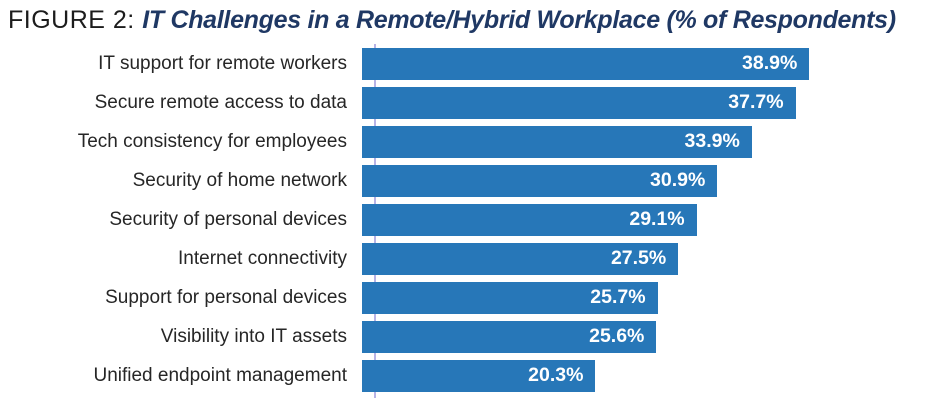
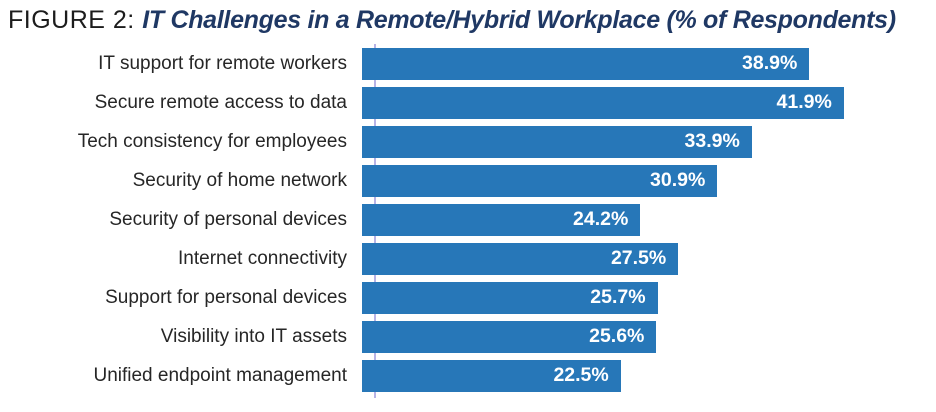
Secure remote access to data: 37.7% -> 41.9%
Security of personal devices: 29.1% -> 24.2%
Unified endpoint management: 20.3% -> 22.5%
